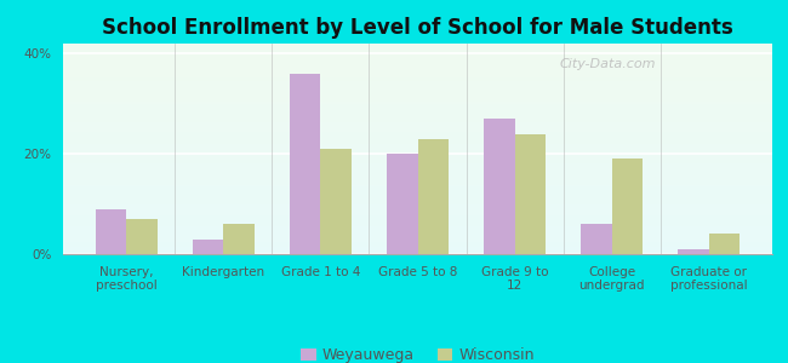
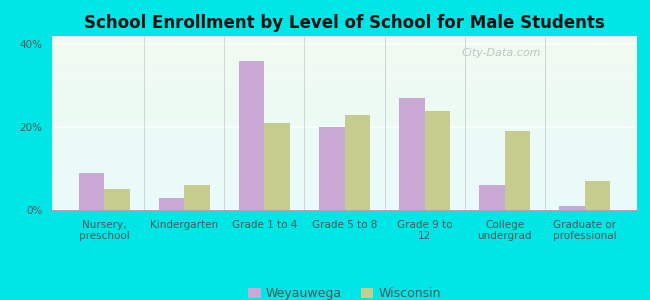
Wisconsin/Nursery, preschool: 7% -> 5%
Wisconsin/Graduate or professional: 4% -> 7%
